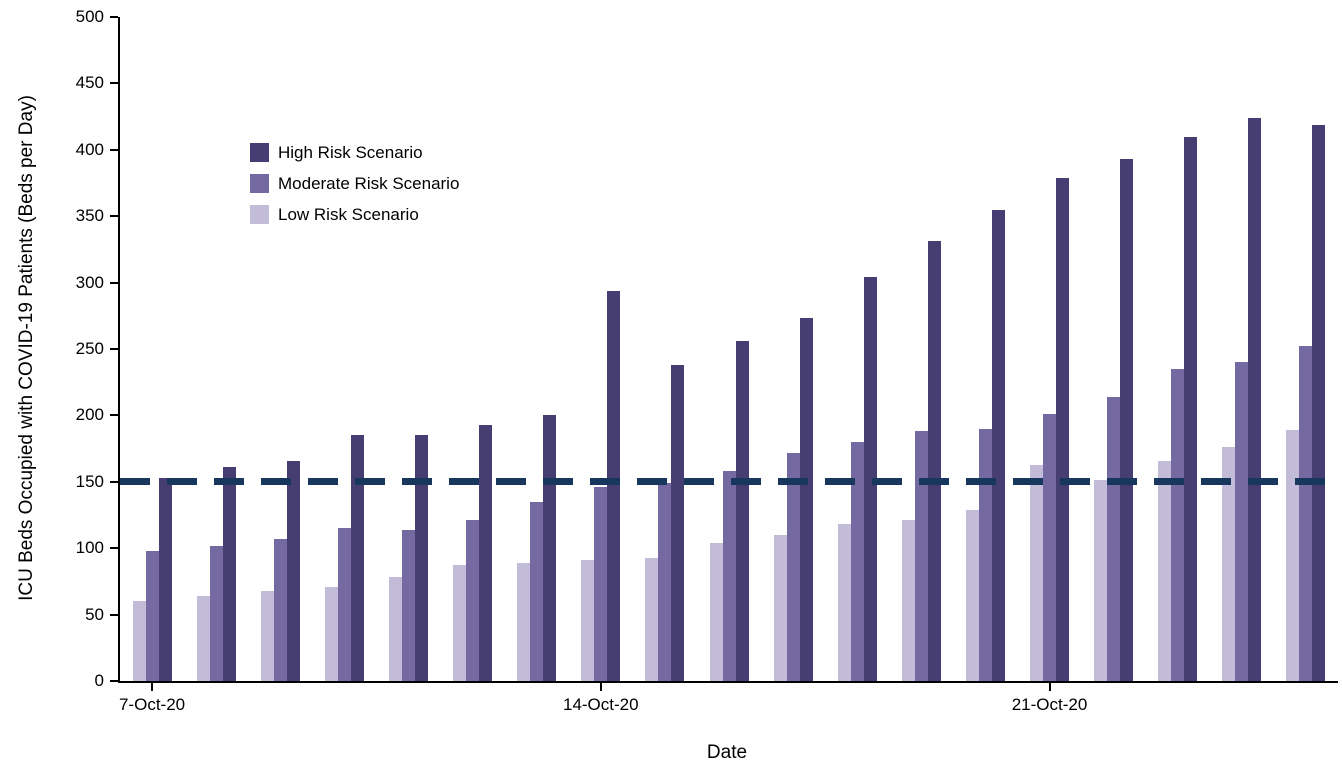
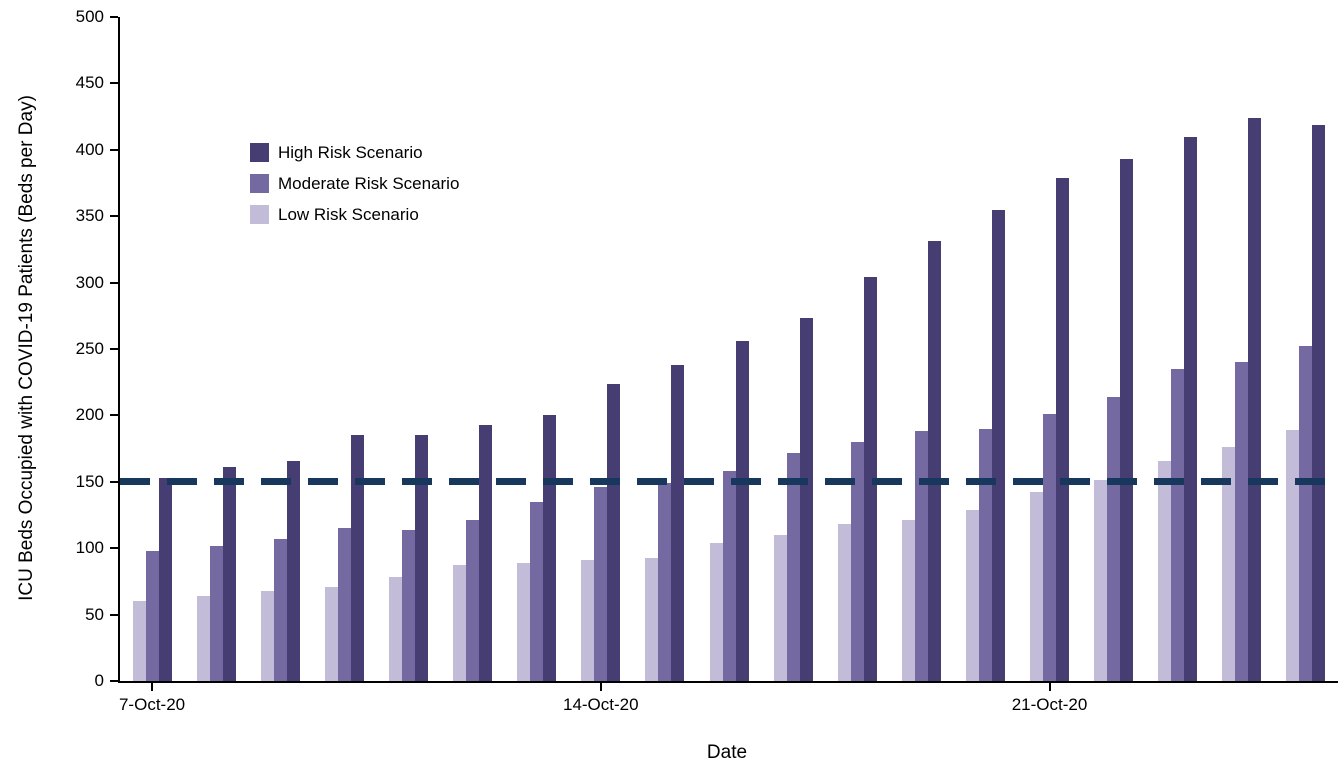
High Risk Scenario/14-Oct-20: 294 -> 224
Low Risk Scenario/21-Oct-20: 163 -> 142
